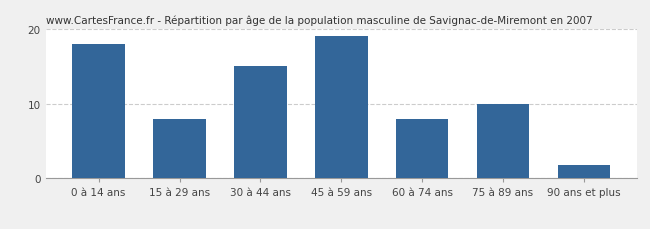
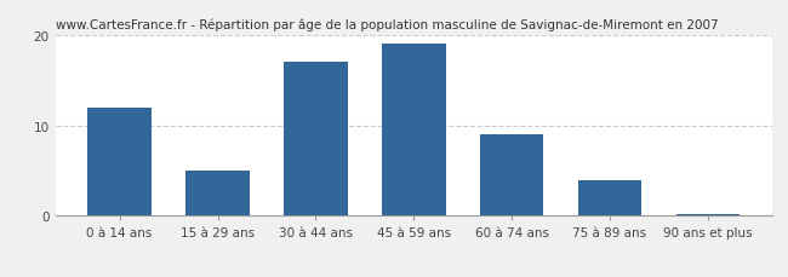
0 à 14 ans: 18.0 -> 12.0
15 à 29 ans: 8.0 -> 5.0
30 à 44 ans: 15.0 -> 17.0
60 à 74 ans: 8.0 -> 9.0
75 à 89 ans: 10.0 -> 4.0
90 ans et plus: 1.8 -> 0.2
